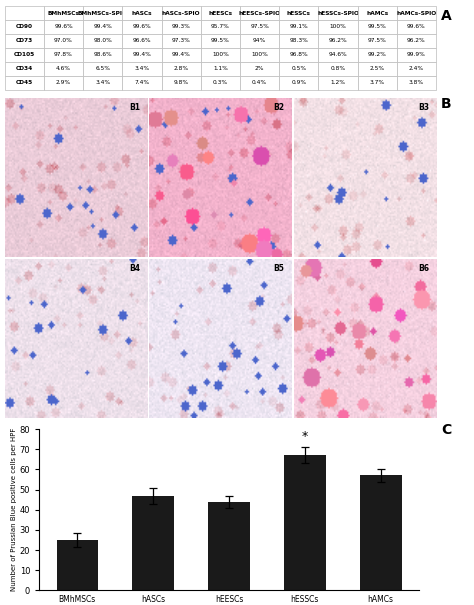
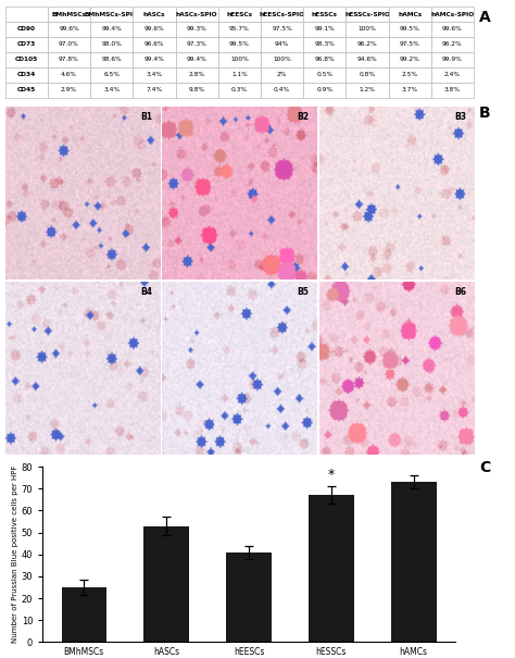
hASCs: 47 -> 53
hEESCs: 44 -> 41
hAMCs: 57 -> 73
